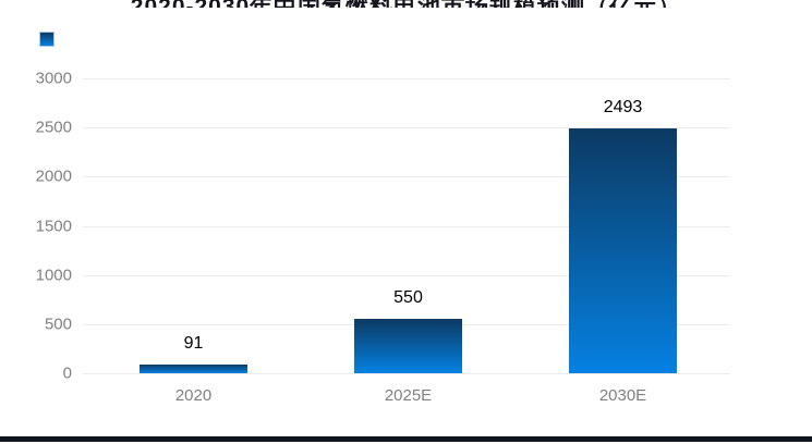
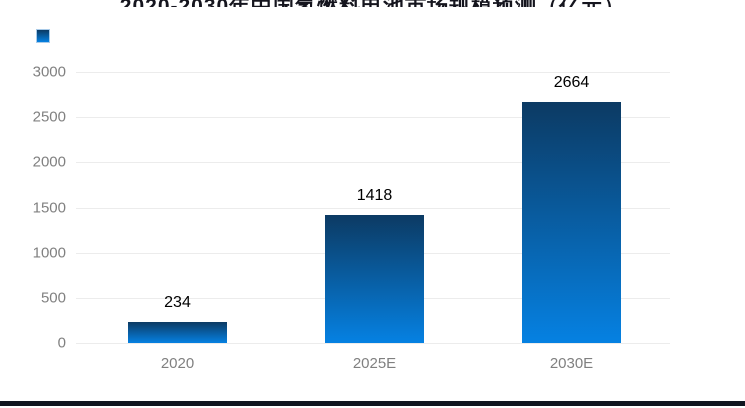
2020: 91 -> 234
2025E: 550 -> 1418
2030E: 2493 -> 2664
